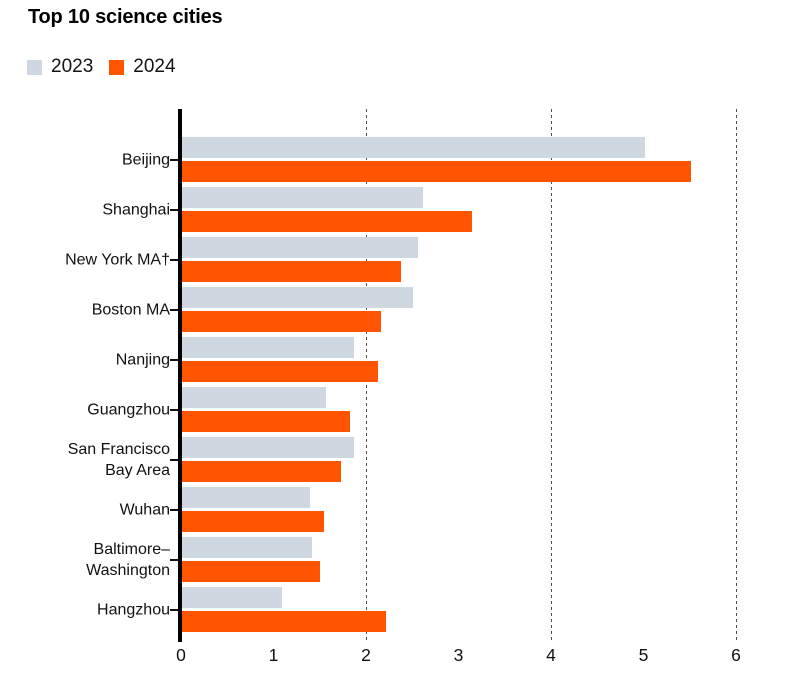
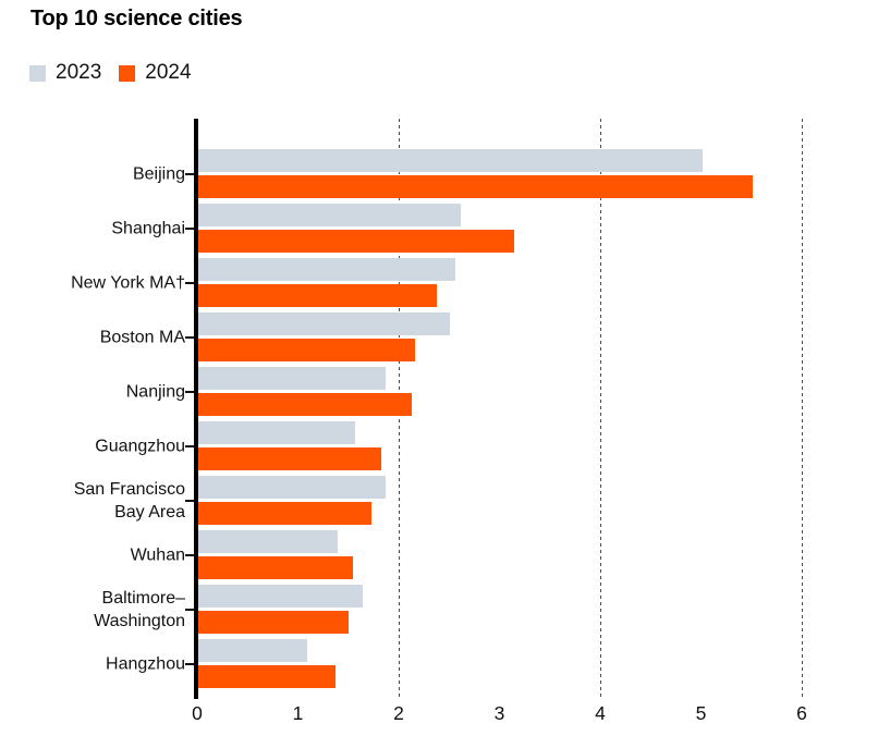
2023/Baltimore–Washington: 1.4 -> 1.6
2024/Hangzhou: 2.2 -> 1.4
